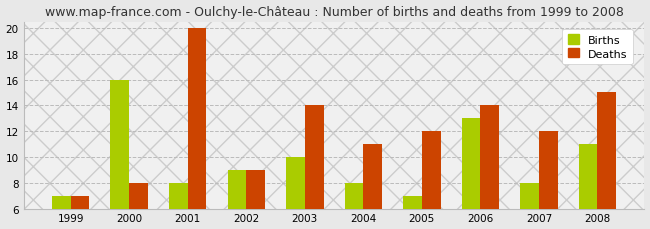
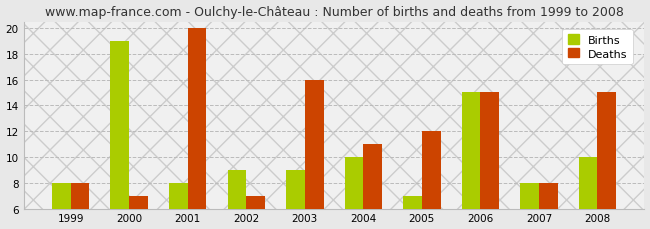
Births/1999: 7 -> 8
Deaths/1999: 7 -> 8
Births/2000: 16 -> 19
Deaths/2000: 8 -> 7
Deaths/2002: 9 -> 7
Births/2003: 10 -> 9
Deaths/2003: 14 -> 16
Births/2004: 8 -> 10
Births/2006: 13 -> 15
Deaths/2006: 14 -> 15
Deaths/2007: 12 -> 8
Births/2008: 11 -> 10
